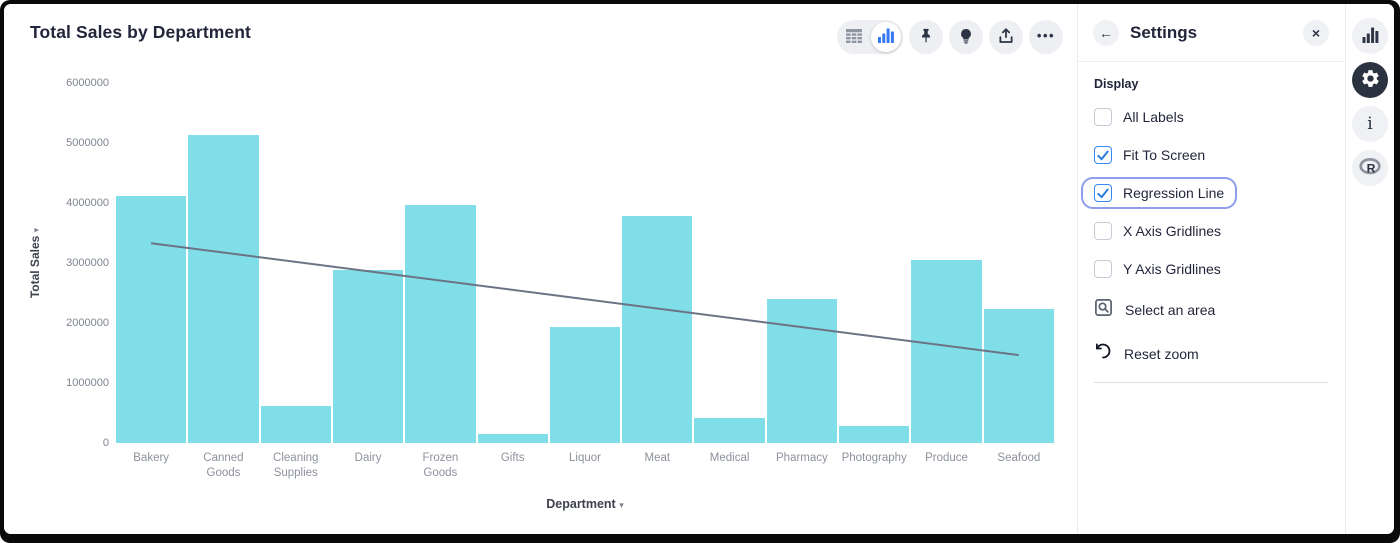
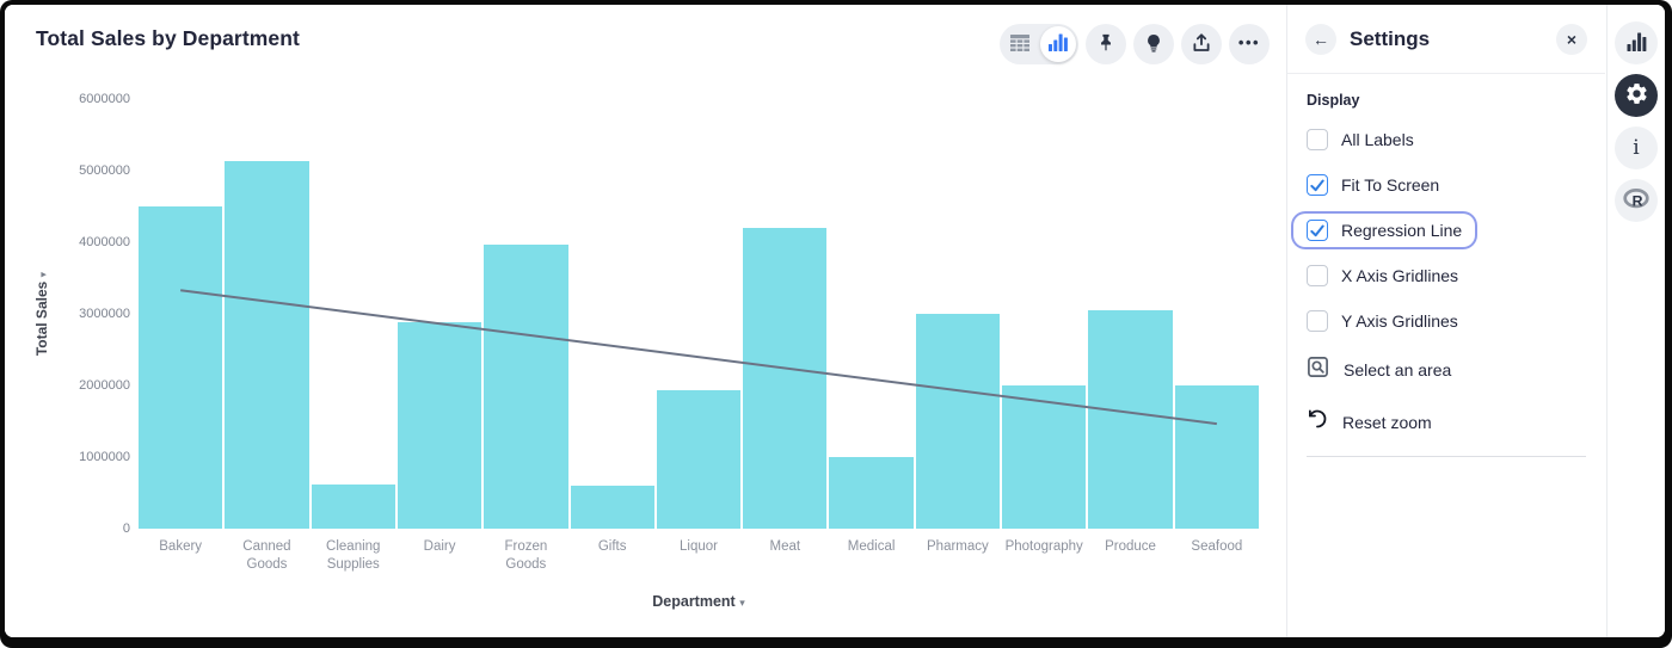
Bakery: 4100000 -> 4500000
Gifts: 200000 -> 600000
Meat: 3800000 -> 4200000
Medical: 400000 -> 1000000
Pharmacy: 2400000 -> 3000000
Photography: 300000 -> 2000000
Seafood: 2200000 -> 2000000
